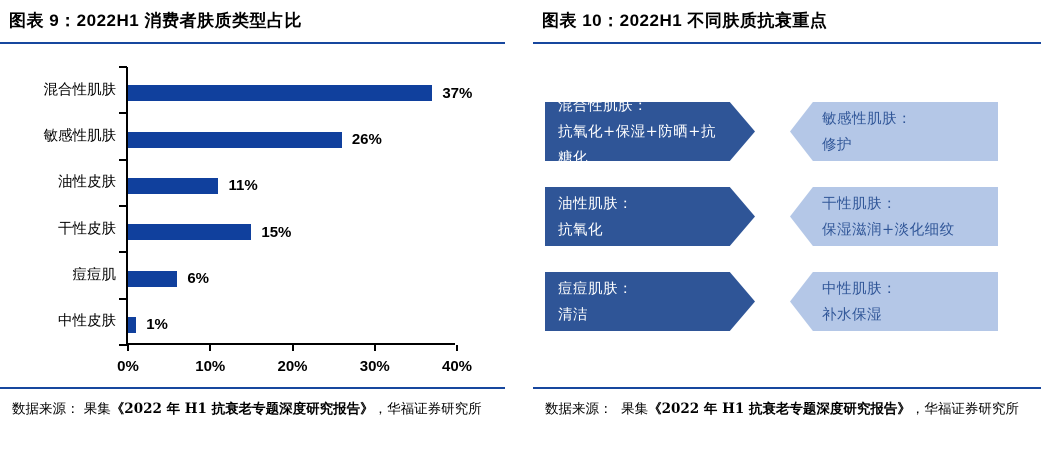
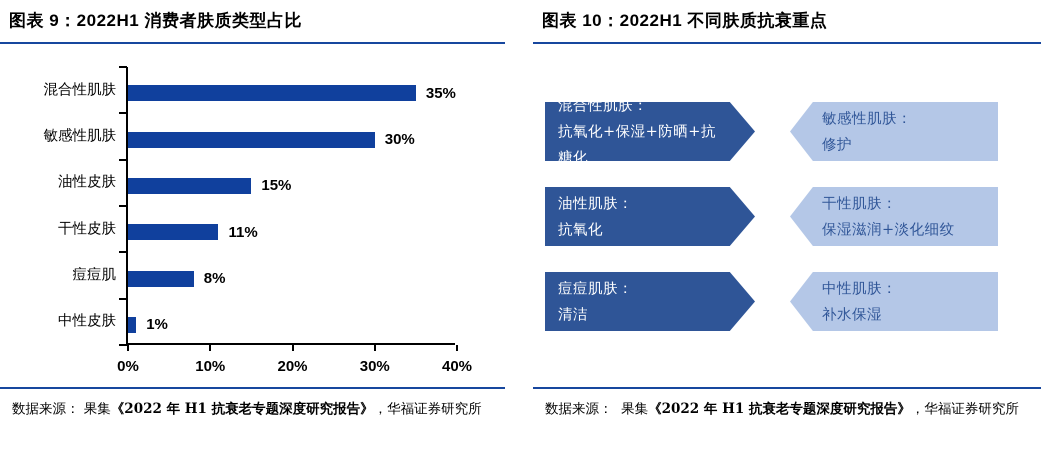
混合性肌肤: 37% -> 35%
敏感性肌肤: 26% -> 30%
油性皮肤: 11% -> 15%
干性皮肤: 15% -> 11%
痘痘肌: 6% -> 8%
